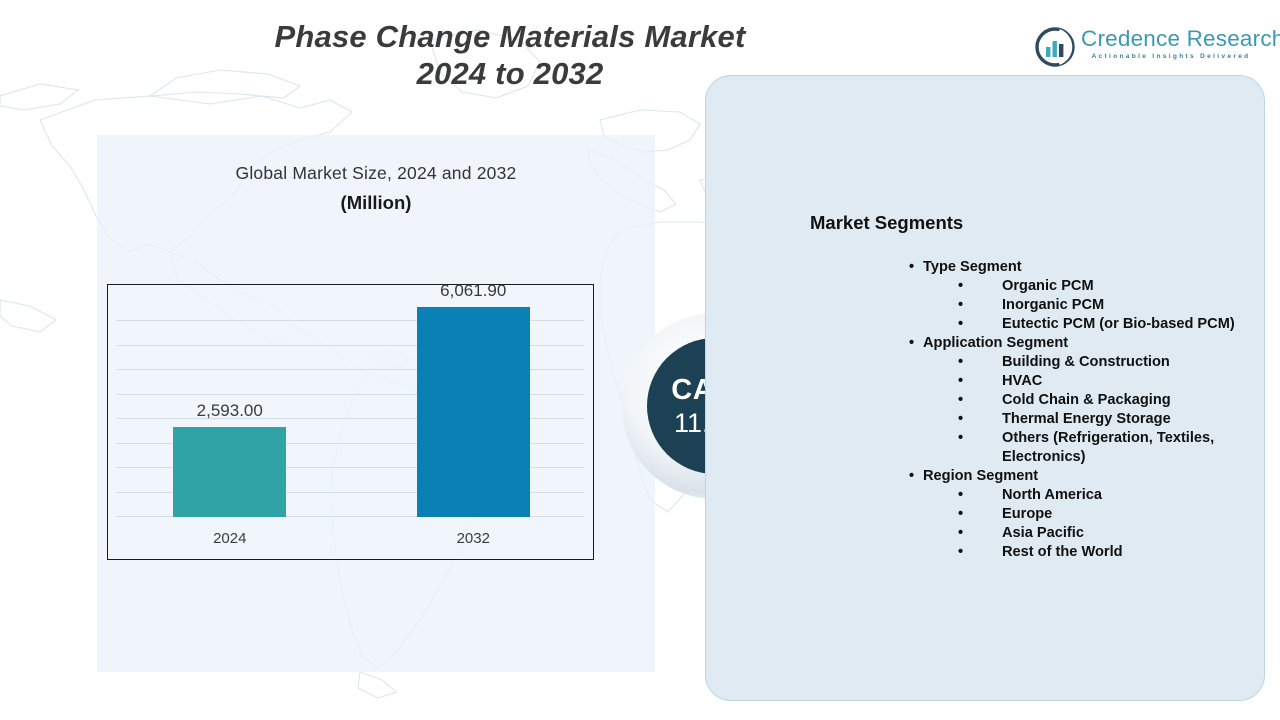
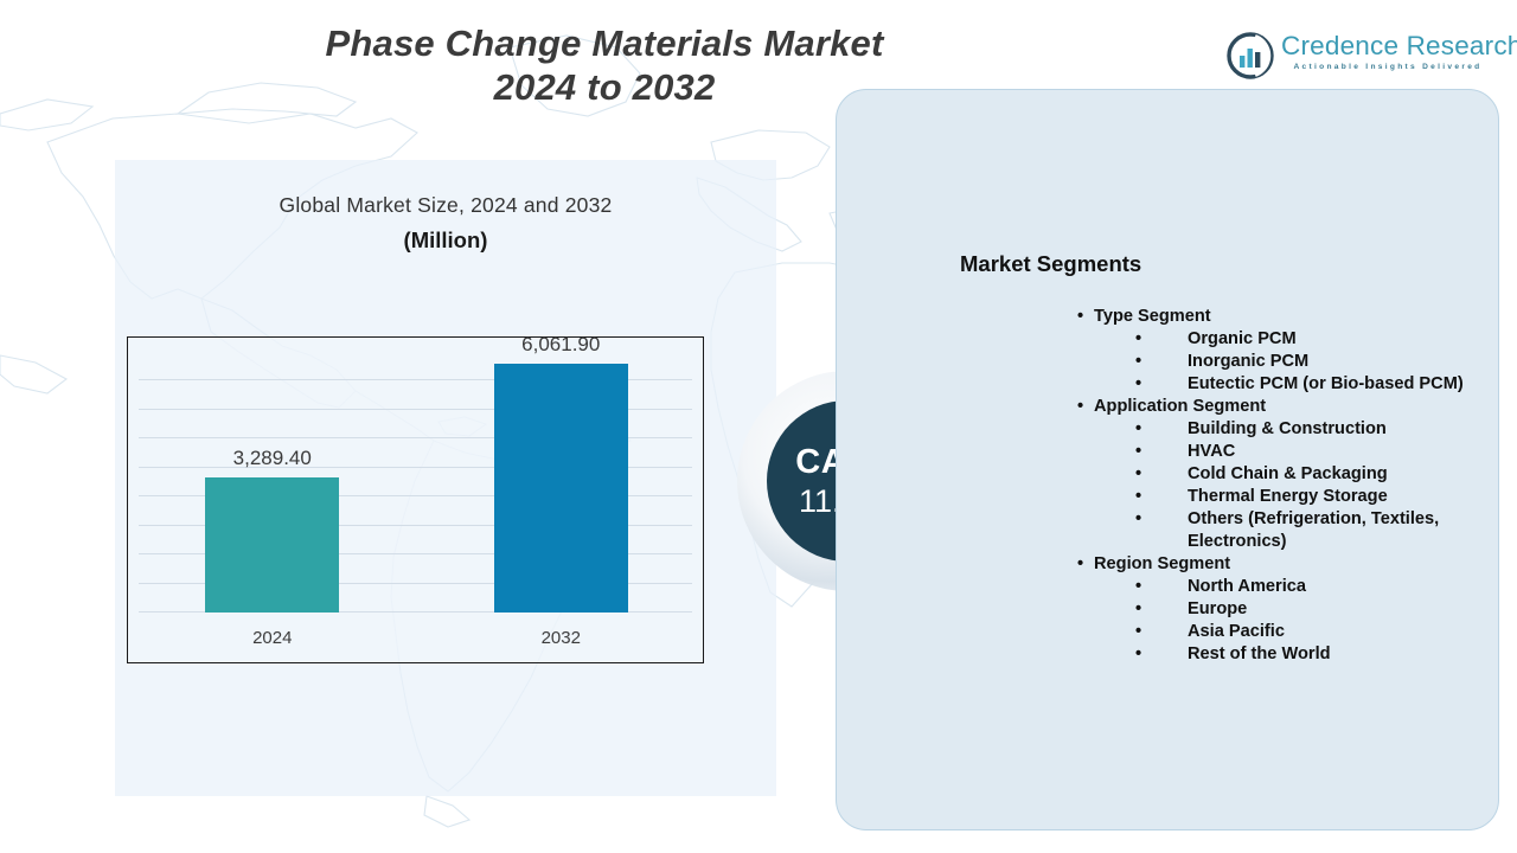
2024: 2,593.00 -> 3,289.40
